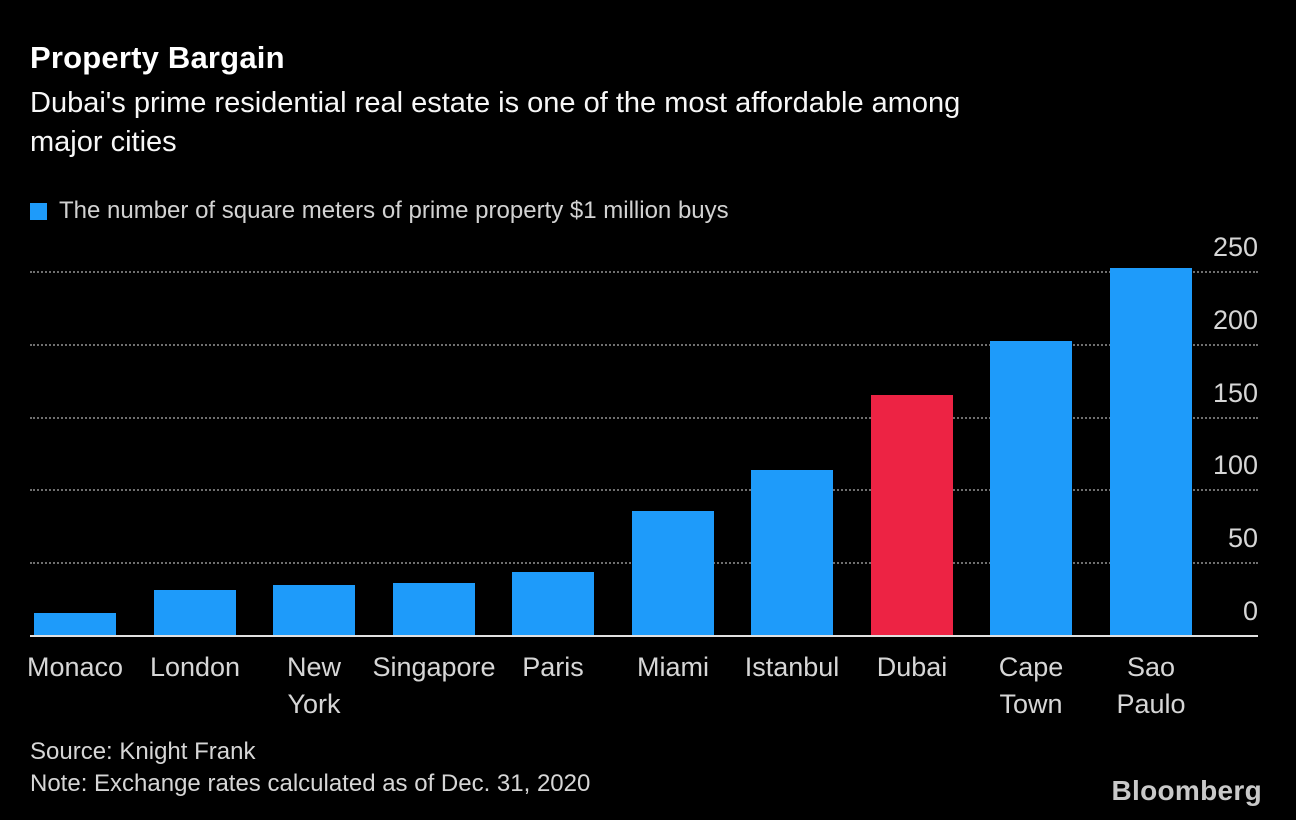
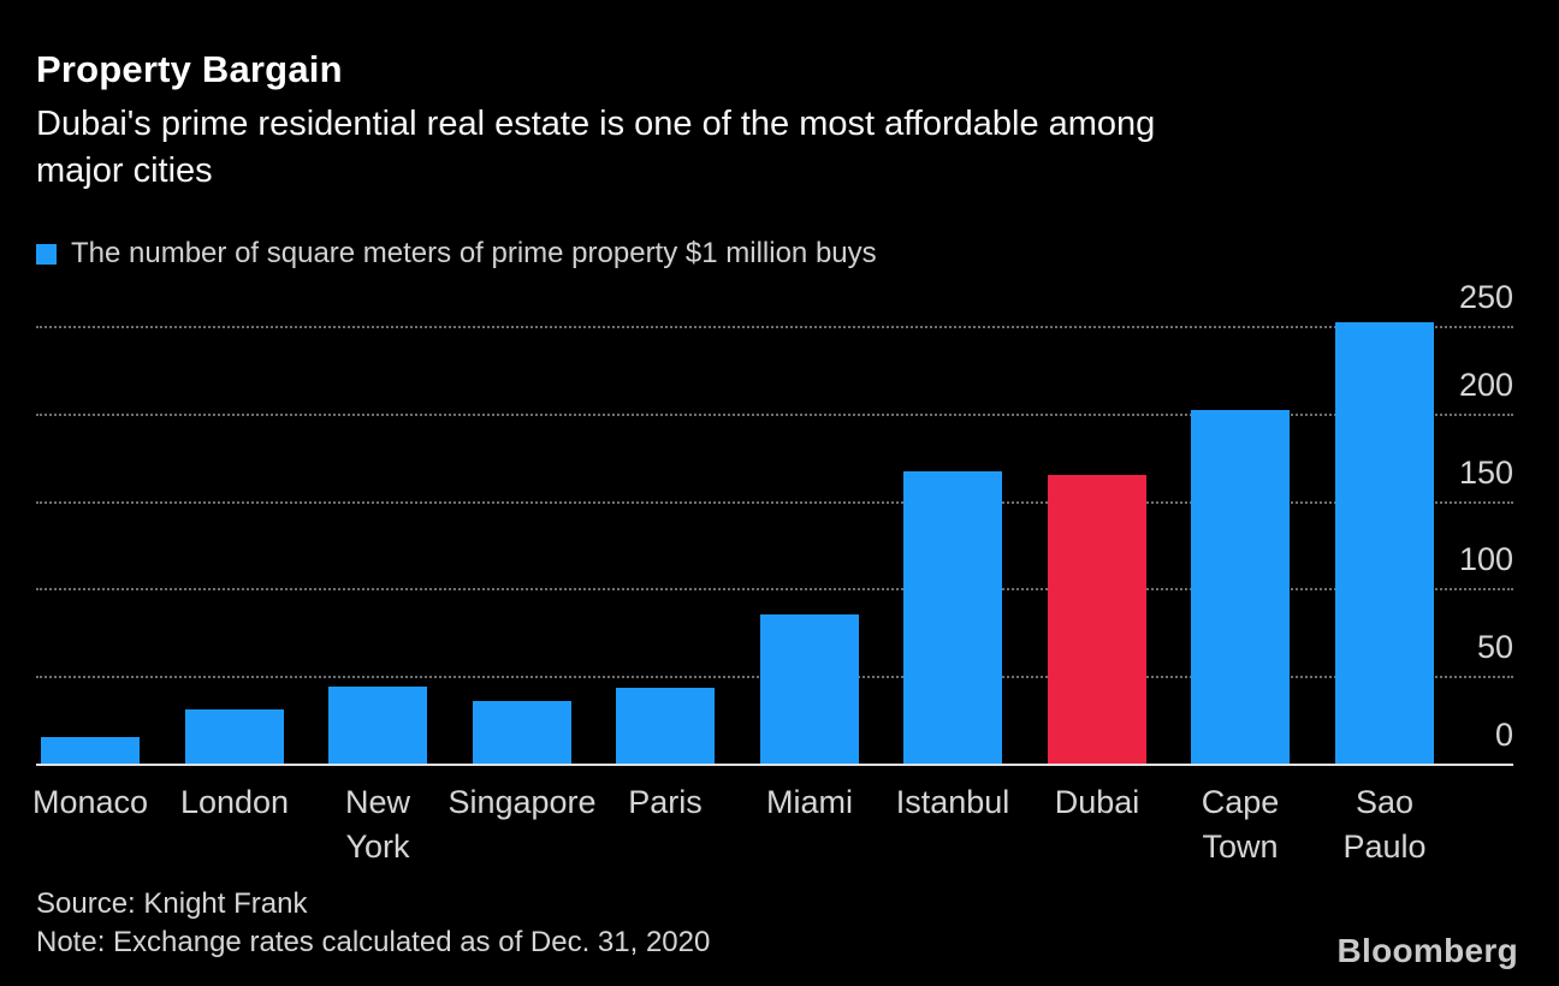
New York: 34 -> 44
Istanbul: 113 -> 167
